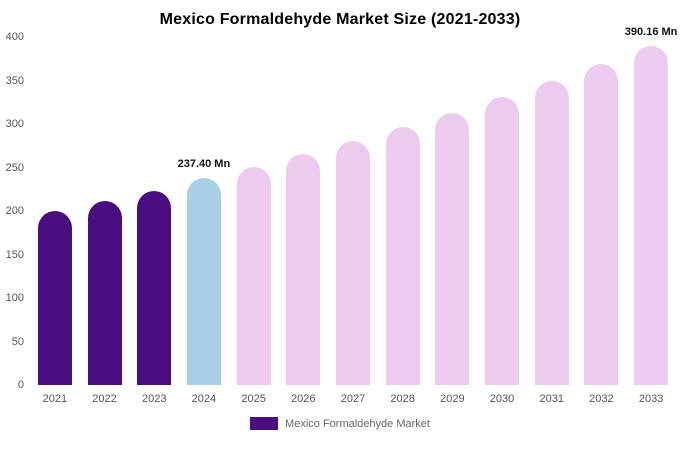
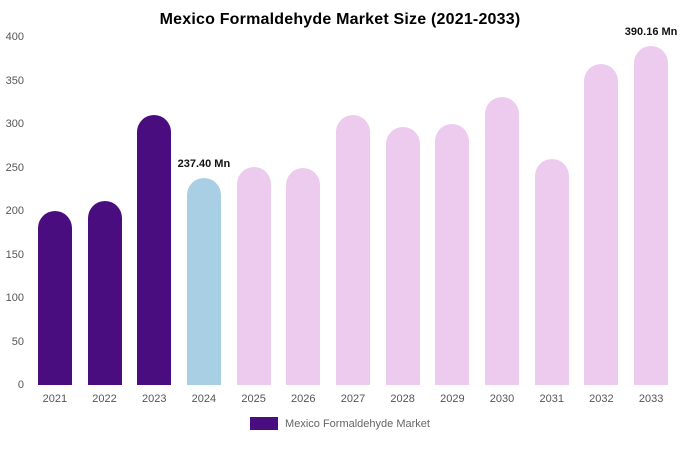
2023: 220 -> 310
2026: 270 -> 250
2027: 280 -> 310
2029: 310 -> 300
2031: 350 -> 260
